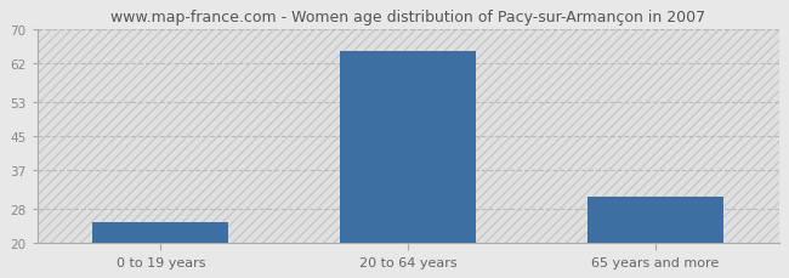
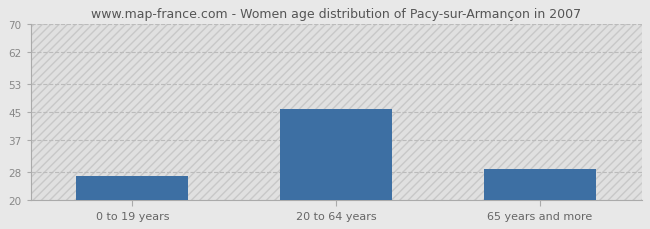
0 to 19 years: 25 -> 27
20 to 64 years: 65 -> 46
65 years and more: 31 -> 29
